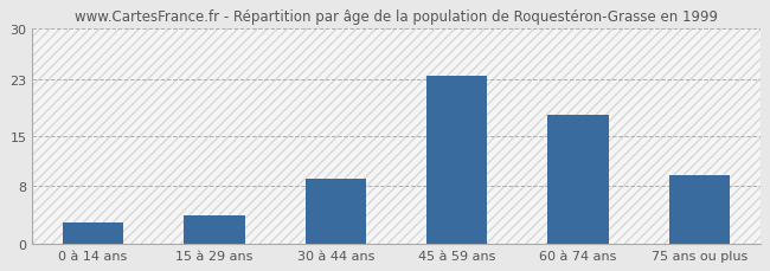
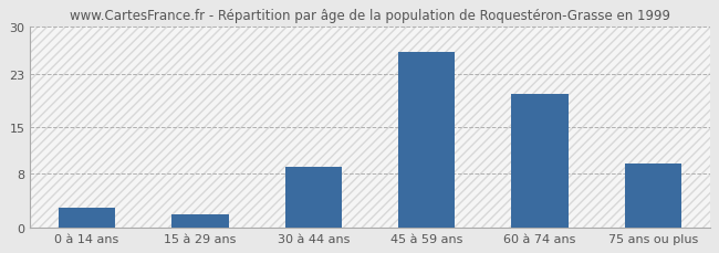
15 à 29 ans: 4.0 -> 2.0
45 à 59 ans: 23.5 -> 26.2
60 à 74 ans: 18.0 -> 20.0
